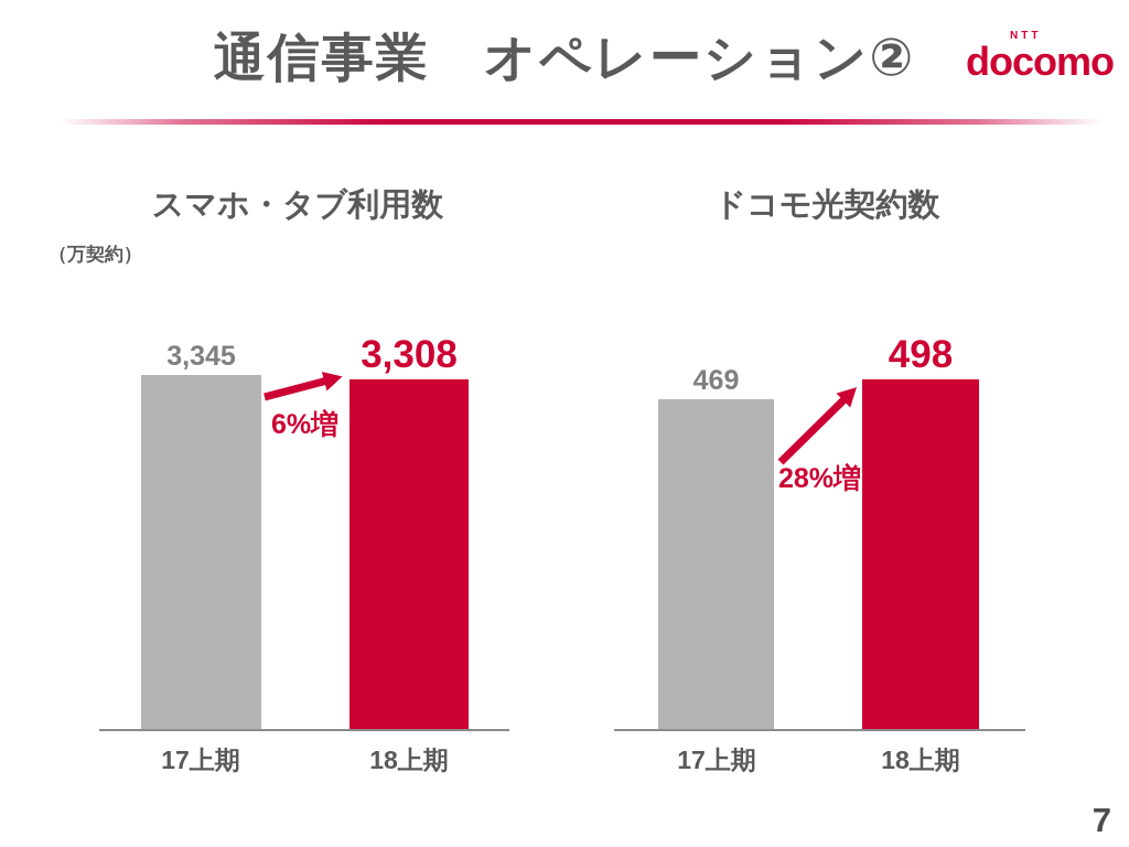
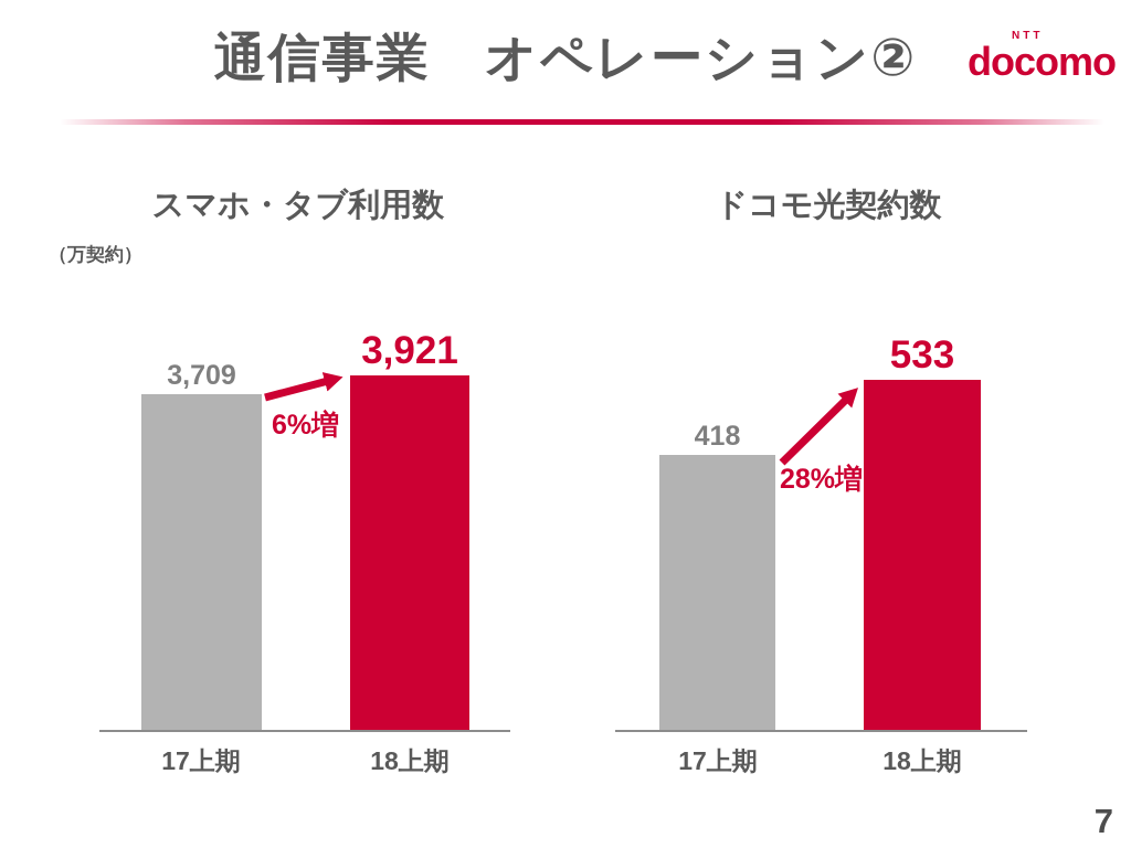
スマホ・タブ利用数/17上期: 3,345 -> 3,709
スマホ・タブ利用数/18上期: 3,308 -> 3,921
ドコモ光契約数/17上期: 469 -> 418
ドコモ光契約数/18上期: 498 -> 533
